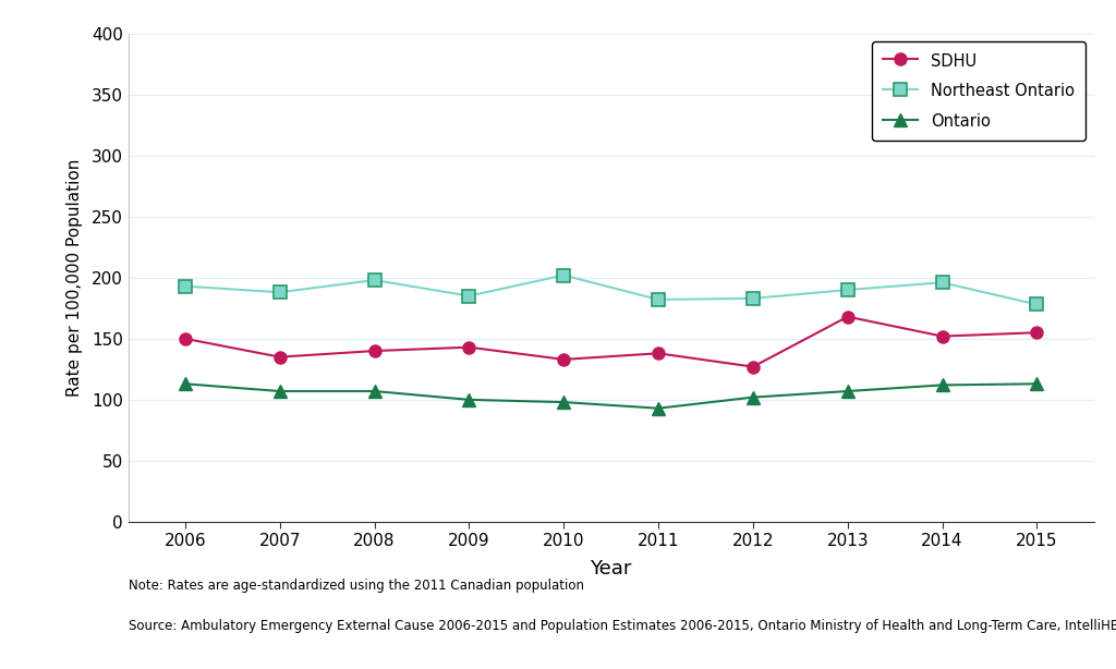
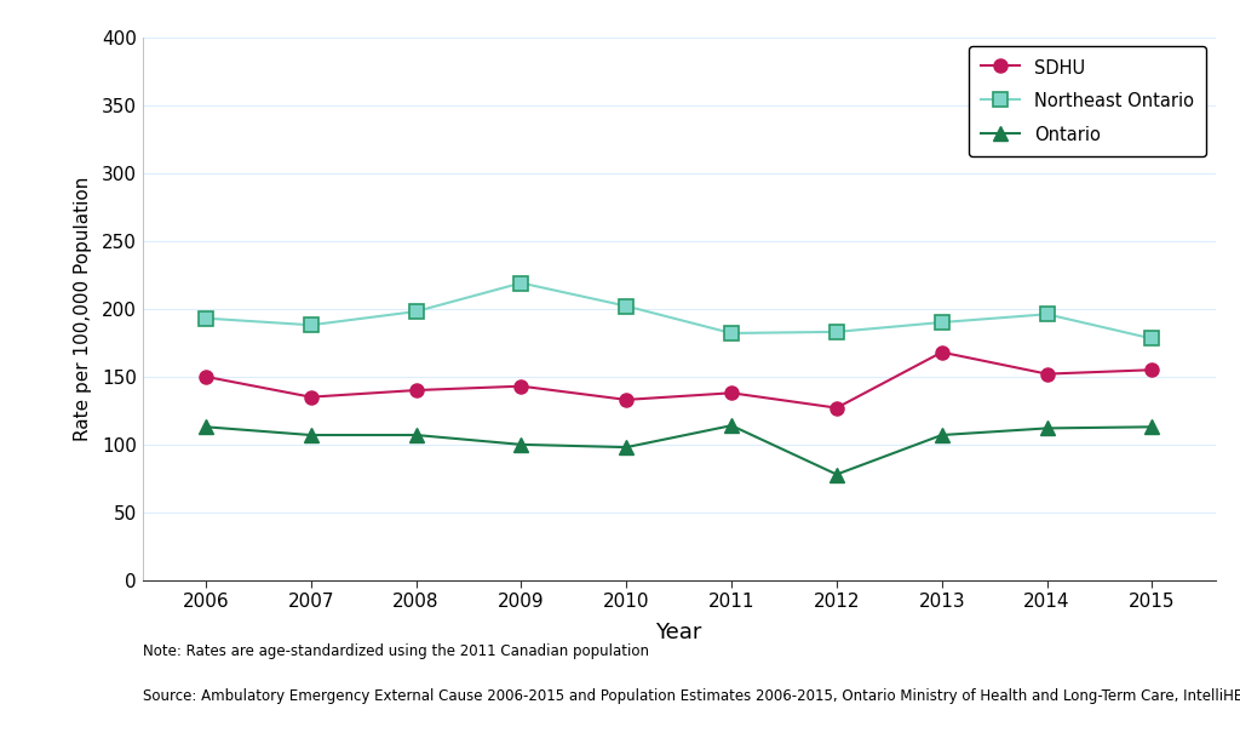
Northeast Ontario/2009: 185 -> 219
Ontario/2011: 93 -> 114
Ontario/2012: 102 -> 78
